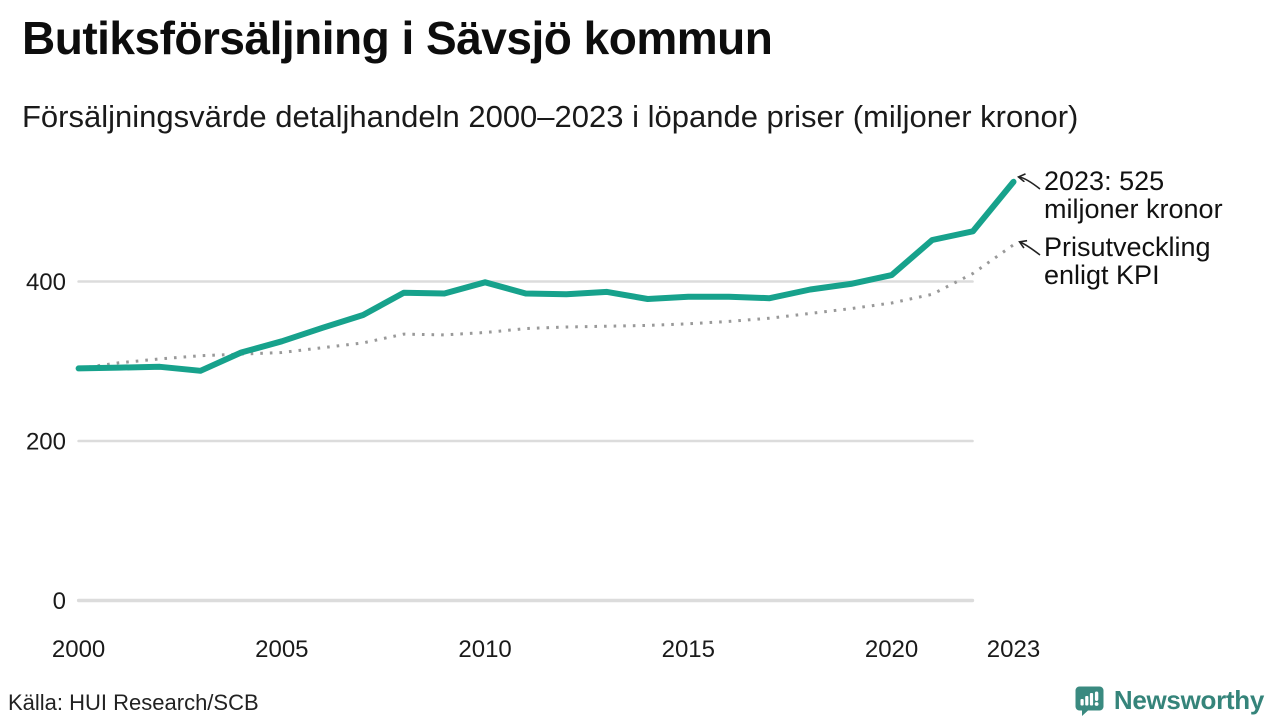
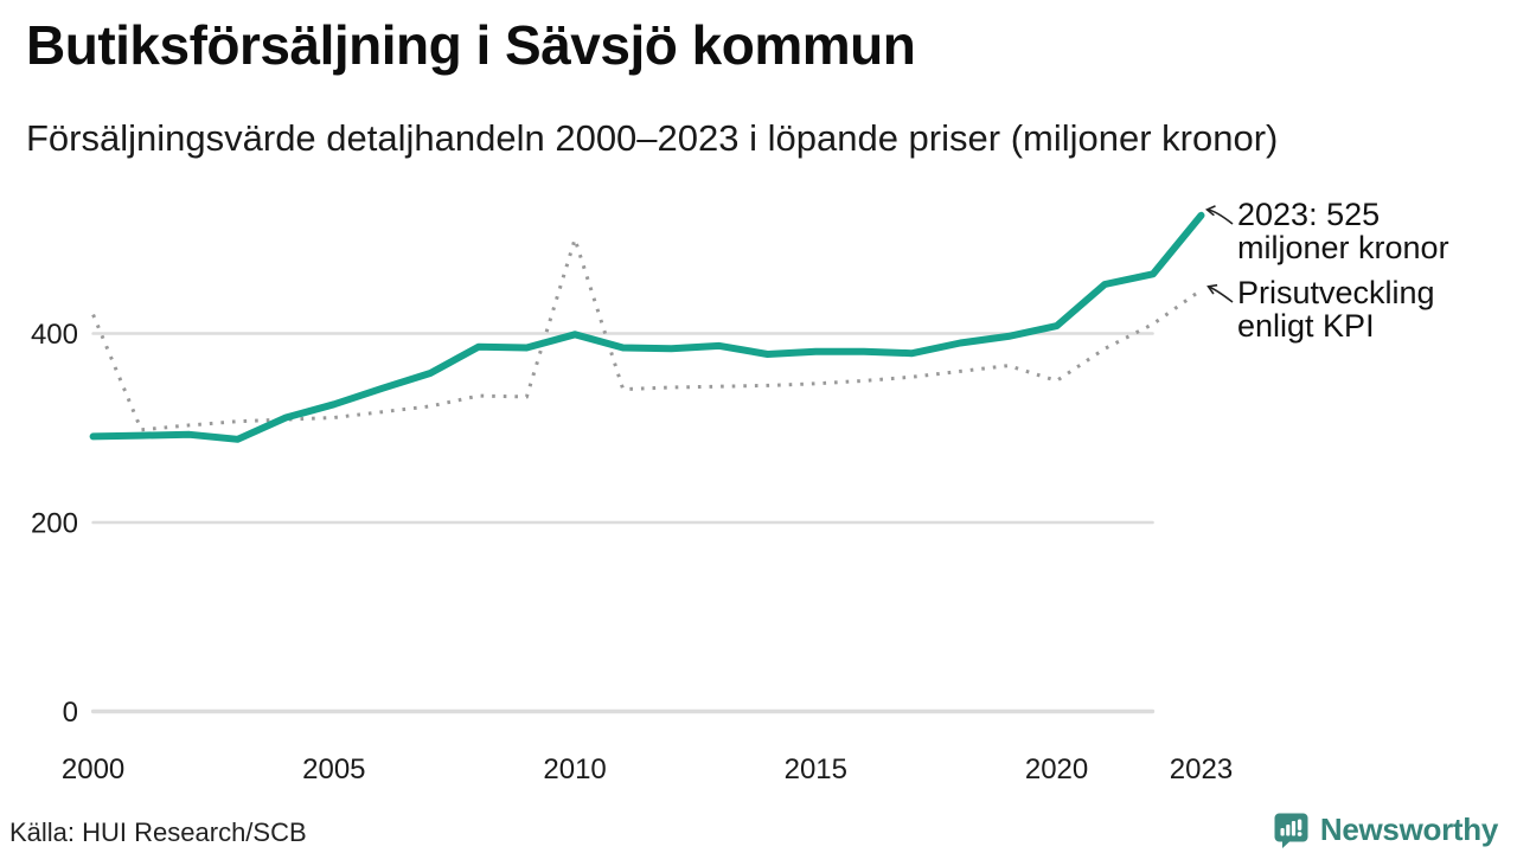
Prisutveckling enligt KPI/2000: 290 -> 420
Prisutveckling enligt KPI/2010: 340 -> 500
Prisutveckling enligt KPI/2020: 370 -> 350
